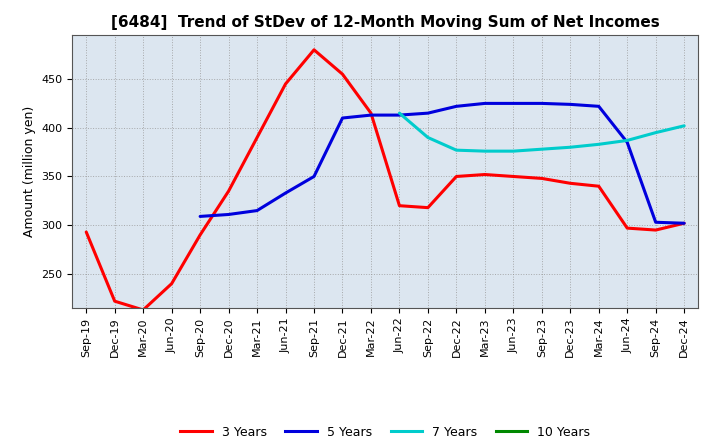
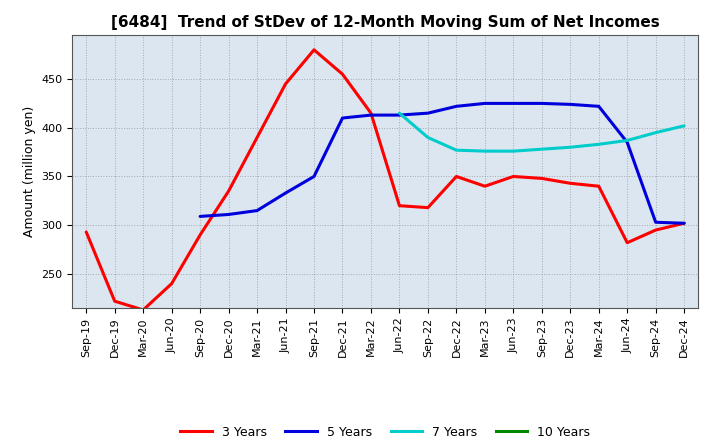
3 Years/Mar-23: 352 -> 340
3 Years/Jun-24: 297 -> 282
